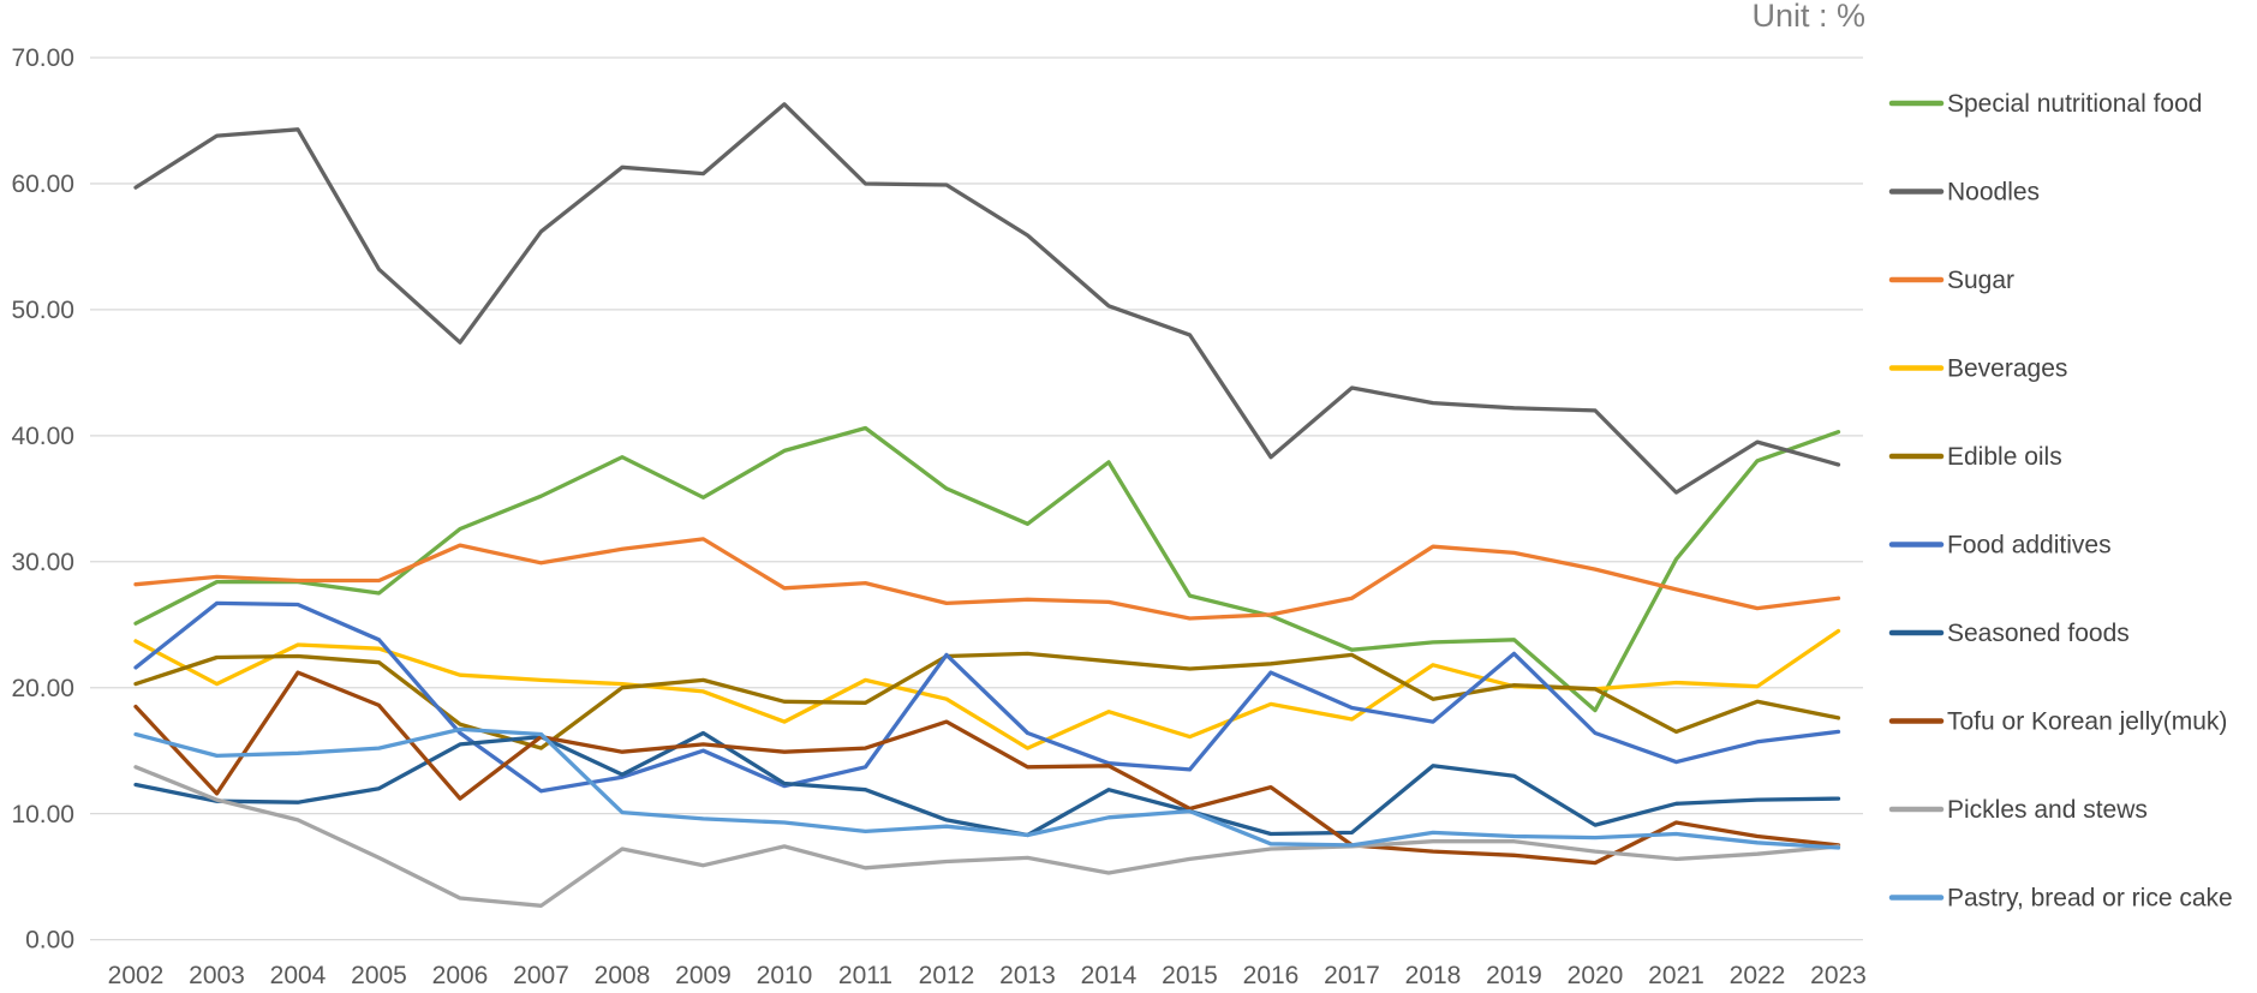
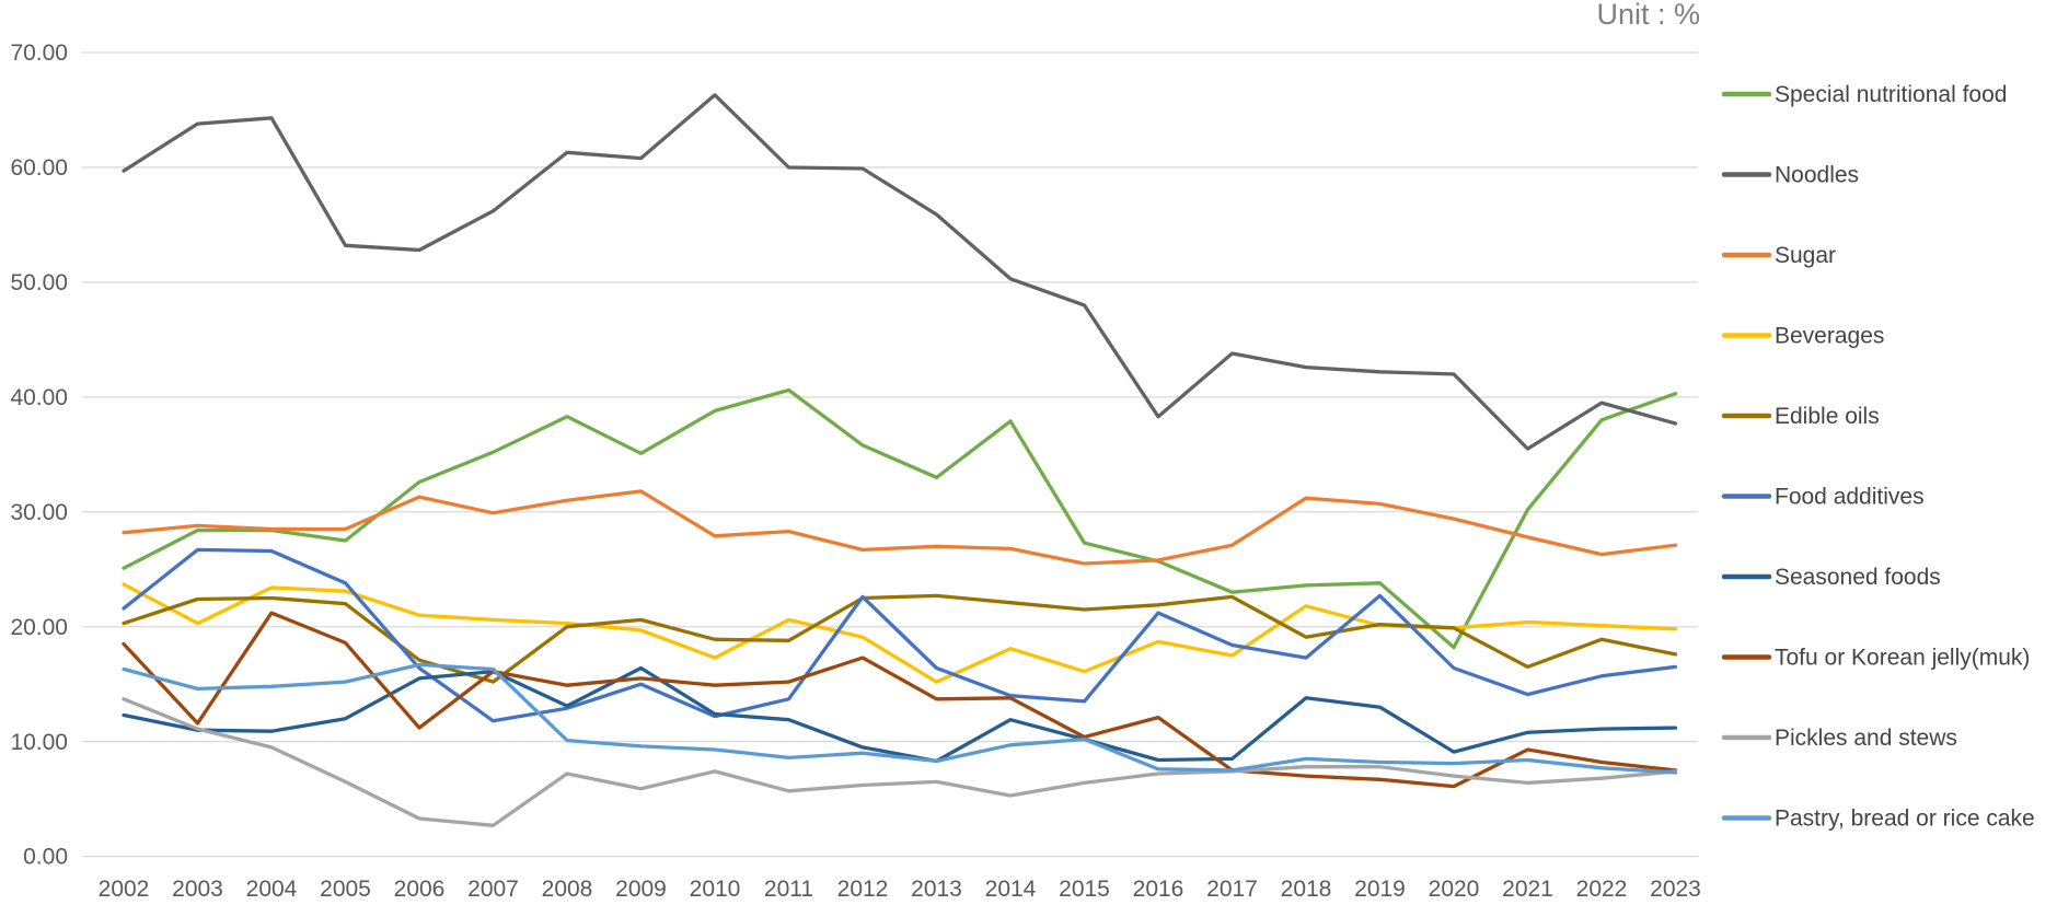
Noodles/2006: 47.4 -> 52.8
Beverages/2023: 24.5 -> 19.8
